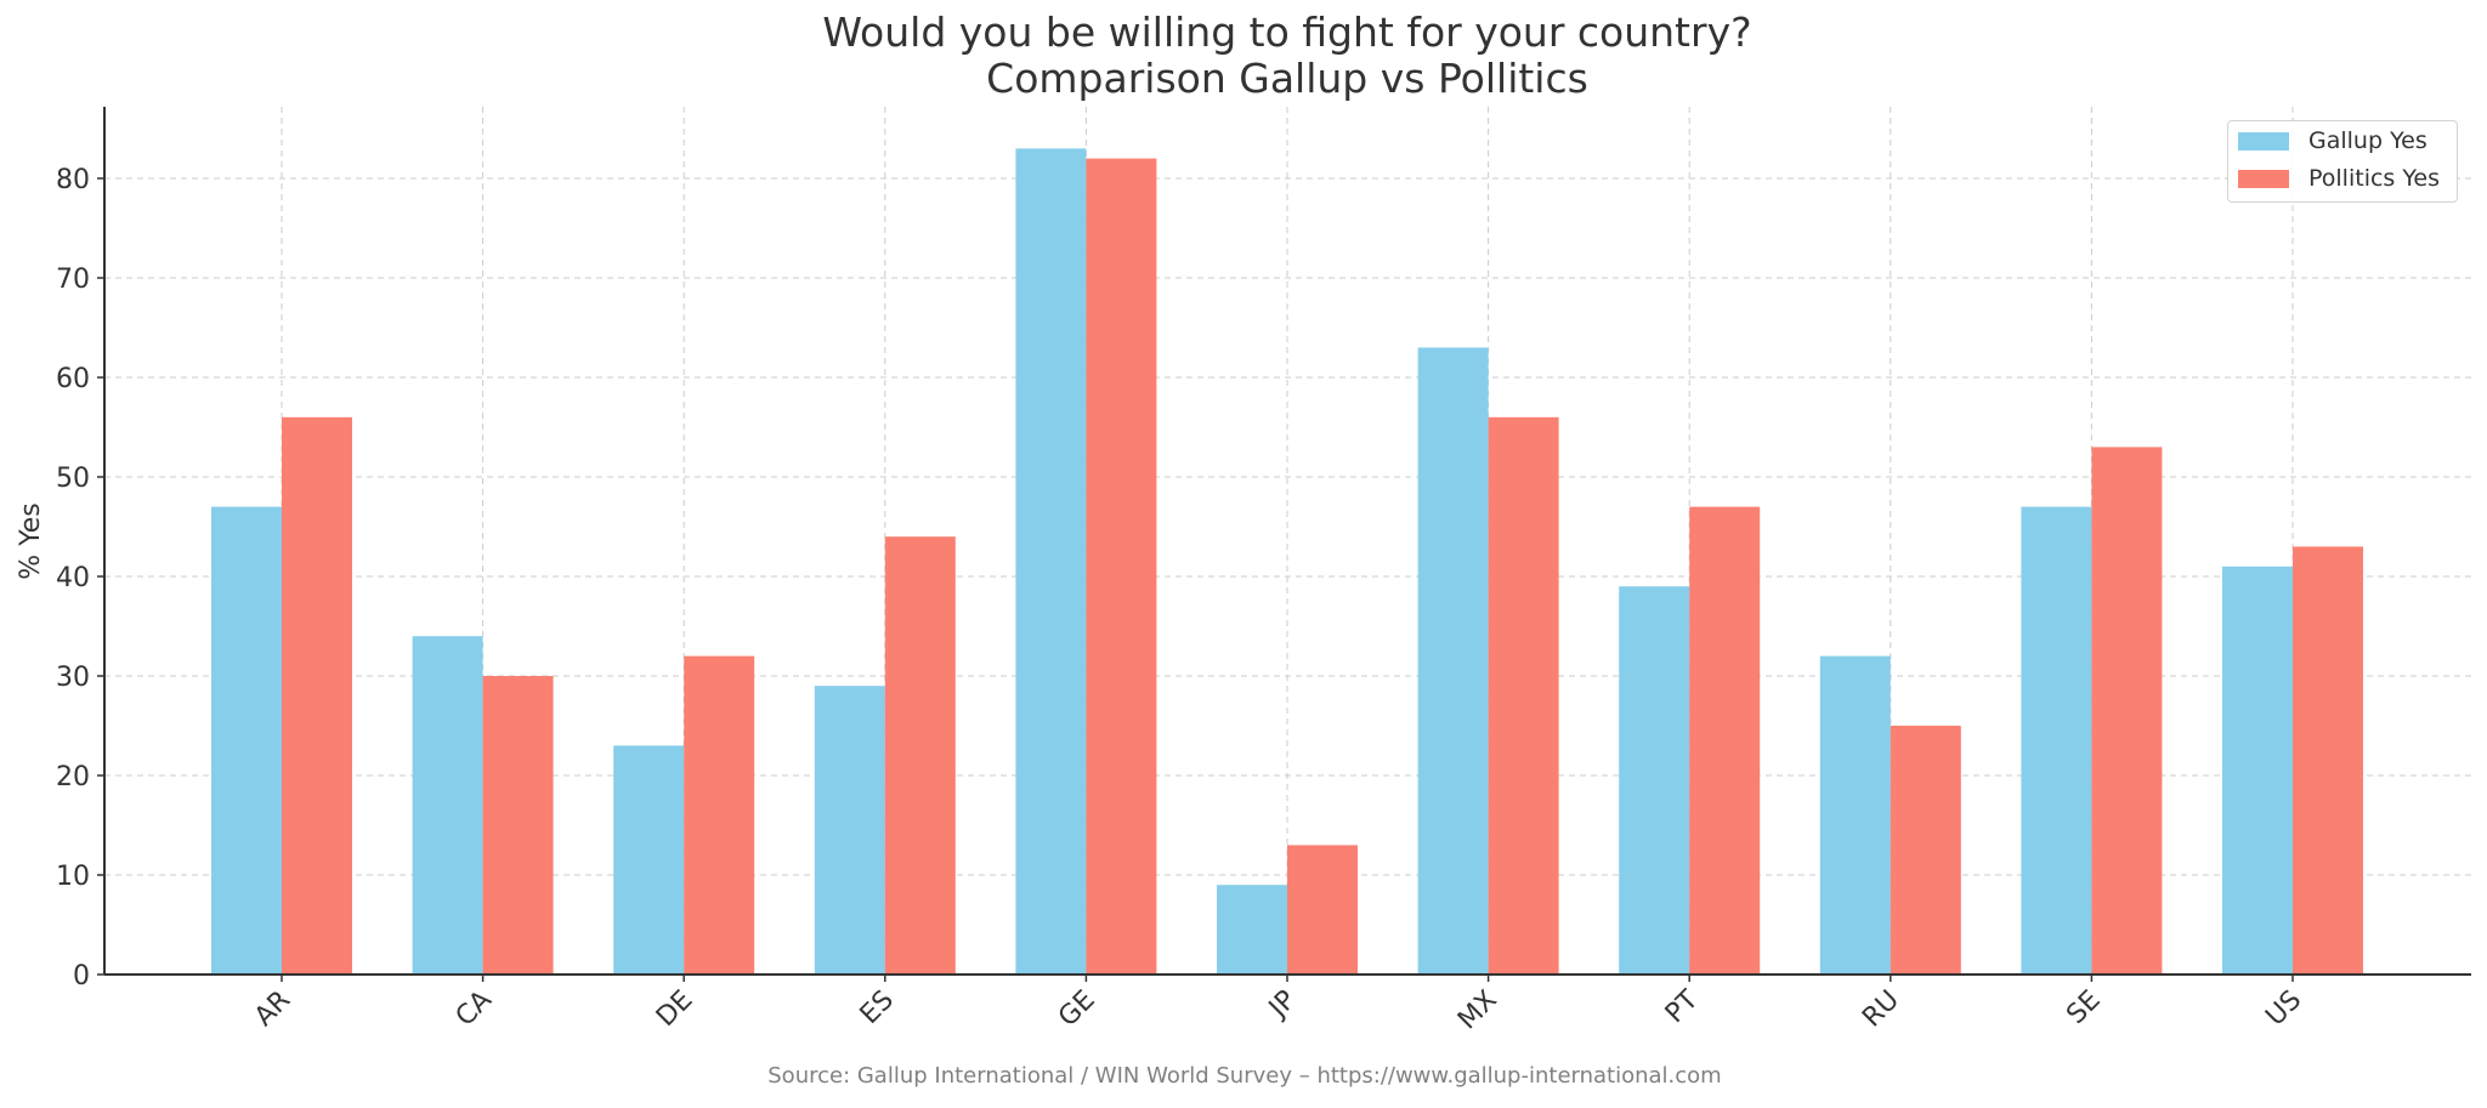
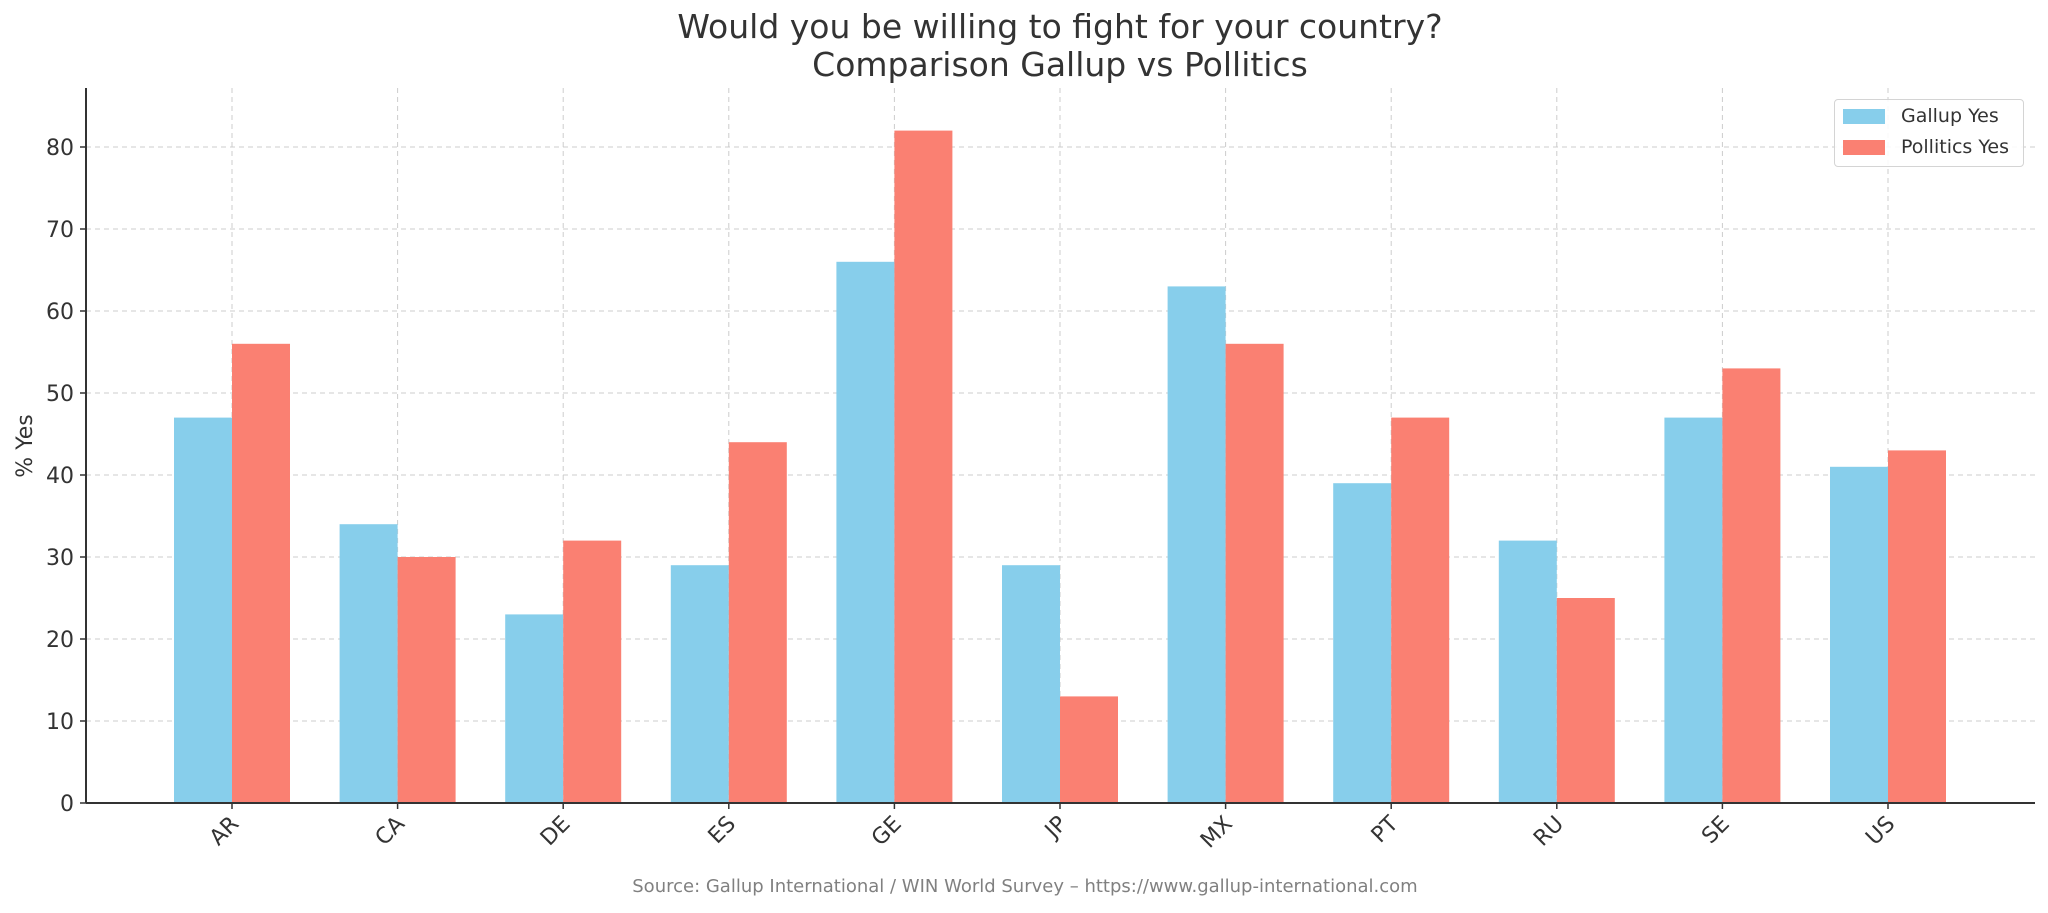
Gallup Yes/GE: 83 -> 66
Gallup Yes/JP: 9 -> 29
